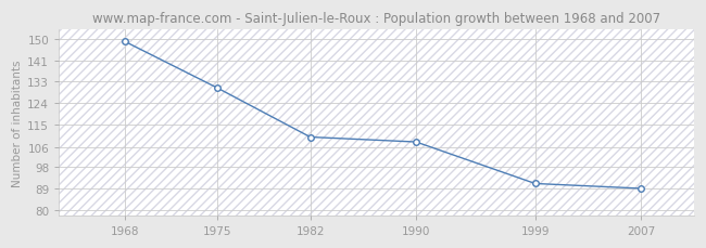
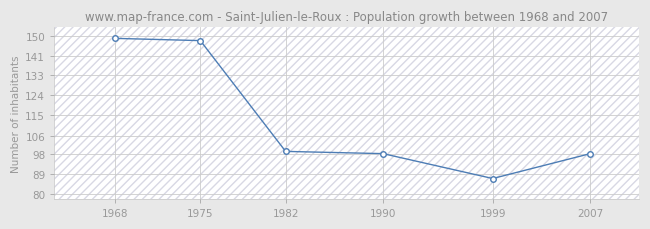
1975: 130 -> 148
1982: 110 -> 99
1990: 108 -> 98
1999: 91 -> 87
2007: 89 -> 98
